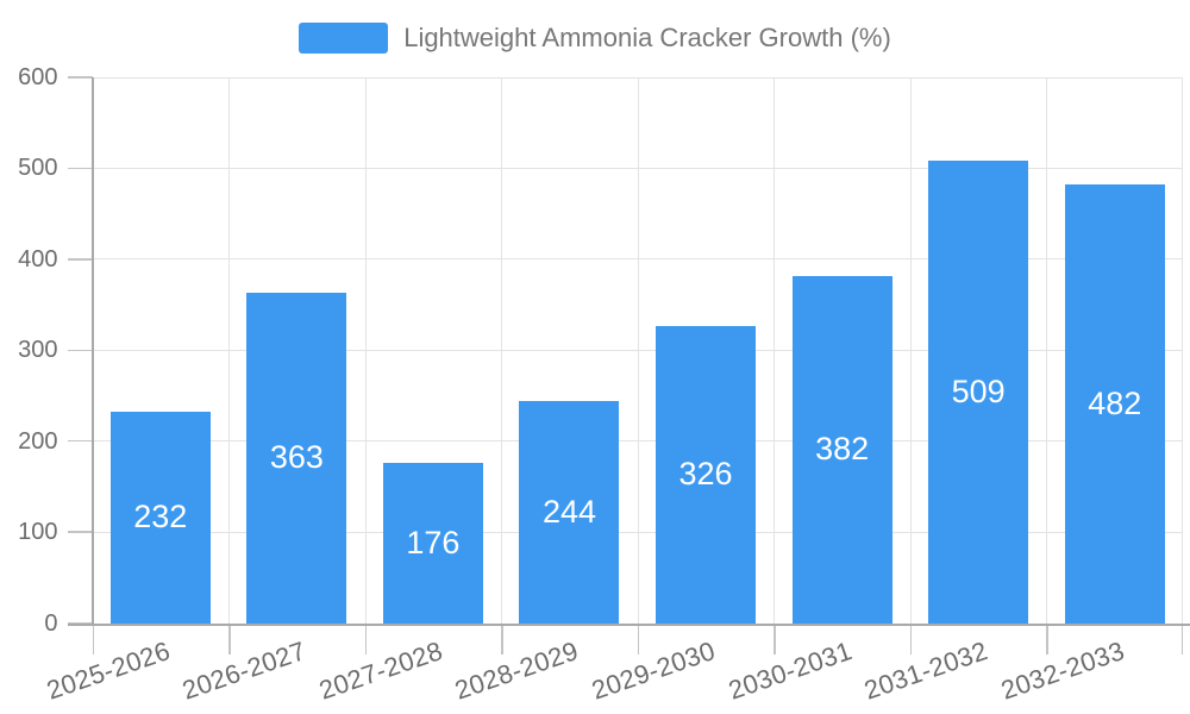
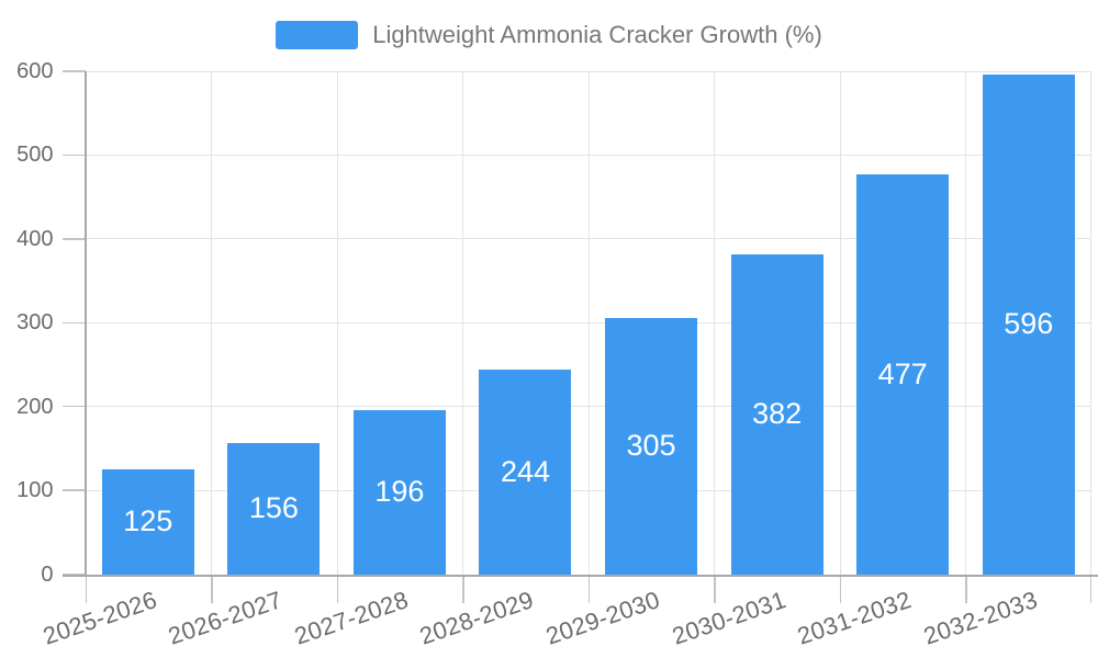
2025-2026: 232 -> 125
2026-2027: 363 -> 156
2027-2028: 176 -> 196
2029-2030: 326 -> 305
2031-2032: 509 -> 477
2032-2033: 482 -> 596
